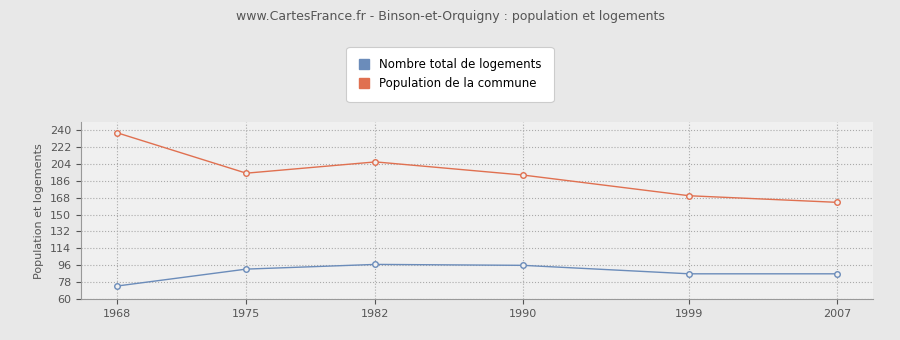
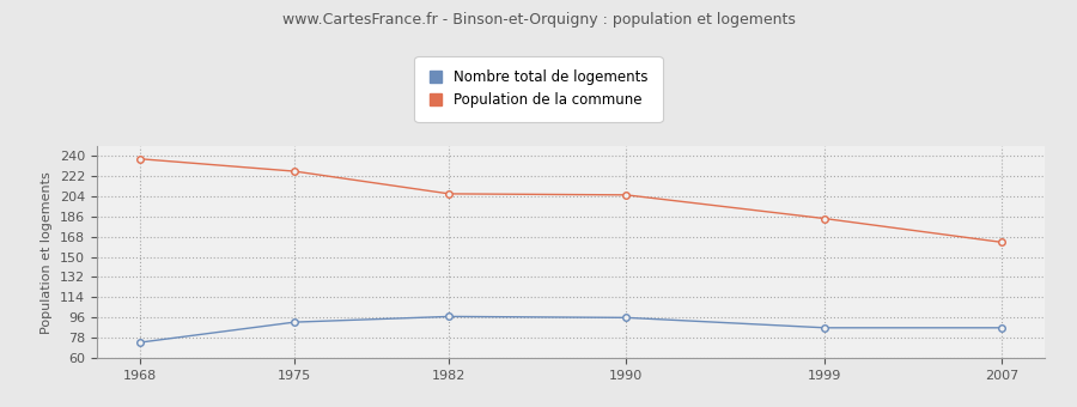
Population de la commune/1975: 194 -> 226
Population de la commune/1990: 192 -> 205
Population de la commune/1999: 170 -> 184
